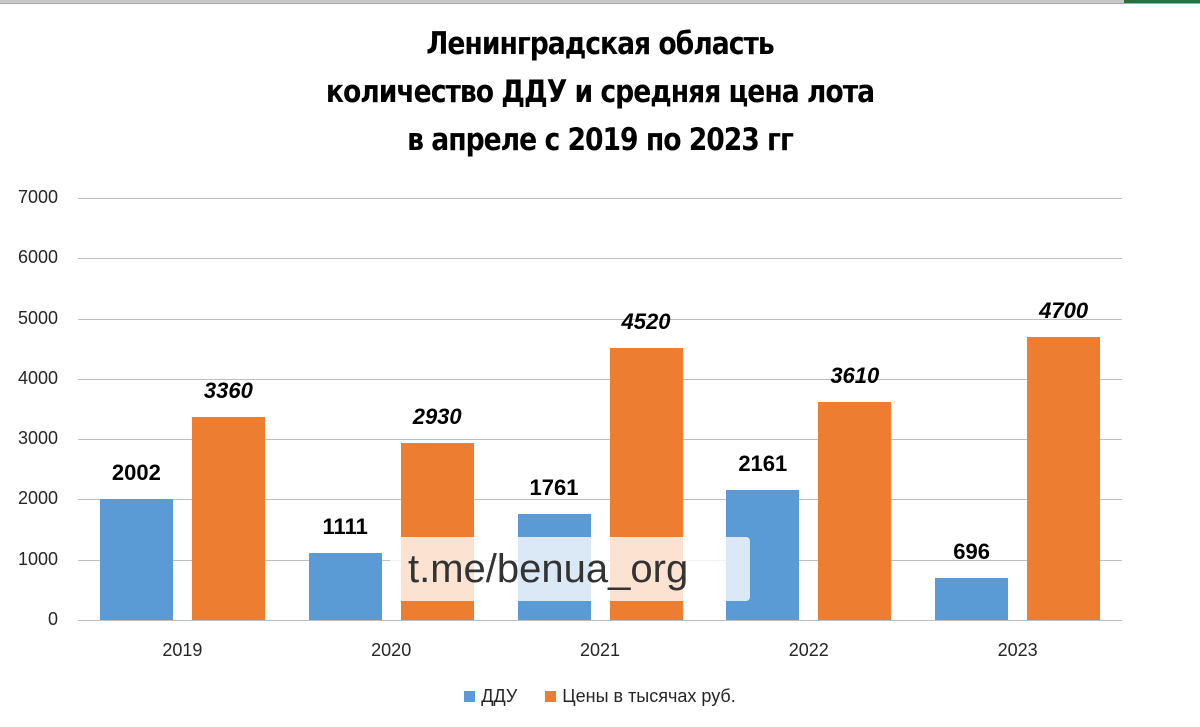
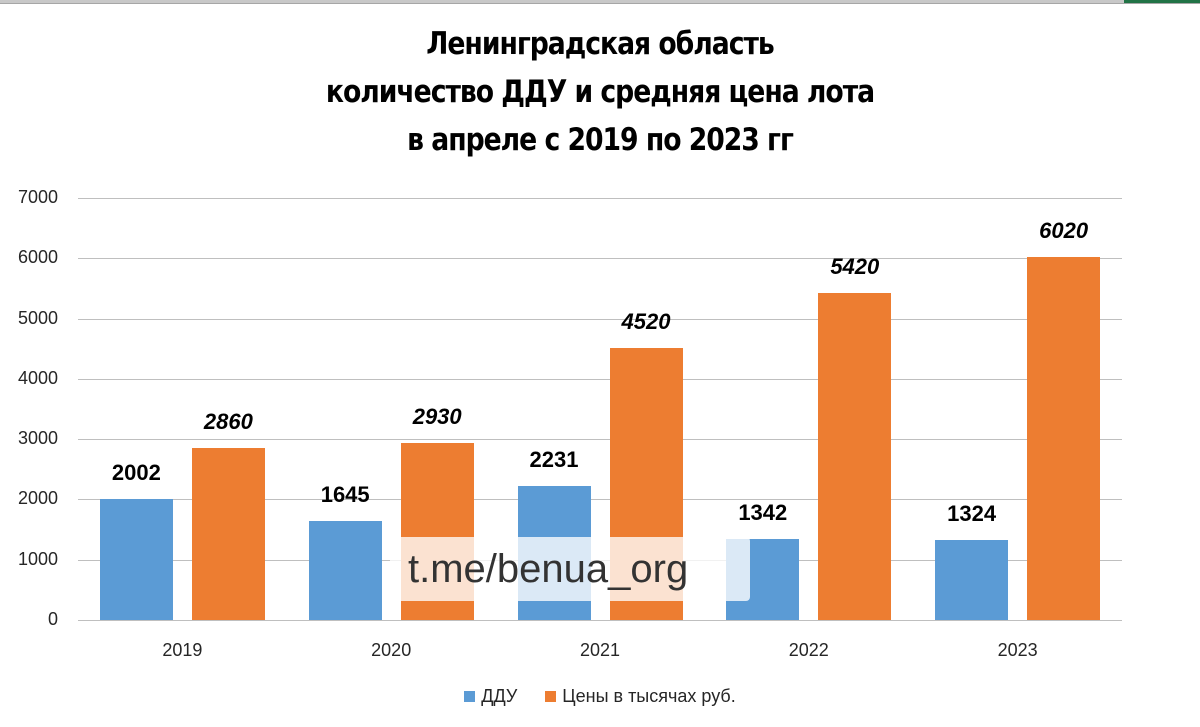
Цены в тысячах руб./2019: 3360 -> 2860
ДДУ/2020: 1111 -> 1645
ДДУ/2021: 1761 -> 2231
ДДУ/2022: 2161 -> 1342
Цены в тысячах руб./2022: 3610 -> 5420
ДДУ/2023: 696 -> 1324
Цены в тысячах руб./2023: 4700 -> 6020
